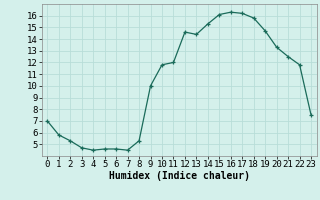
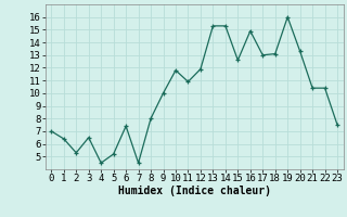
1: 5.8 -> 6.4
3: 4.7 -> 6.5
5: 4.6 -> 5.2
6: 4.6 -> 7.4
8: 5.3 -> 8.0
11: 12.0 -> 10.9
12: 14.6 -> 11.9
13: 14.4 -> 15.3
15: 16.1 -> 12.6
16: 16.3 -> 14.9
17: 16.2 -> 13.0
18: 15.8 -> 13.1
19: 14.7 -> 16.0
21: 12.5 -> 10.4
22: 11.8 -> 10.4
